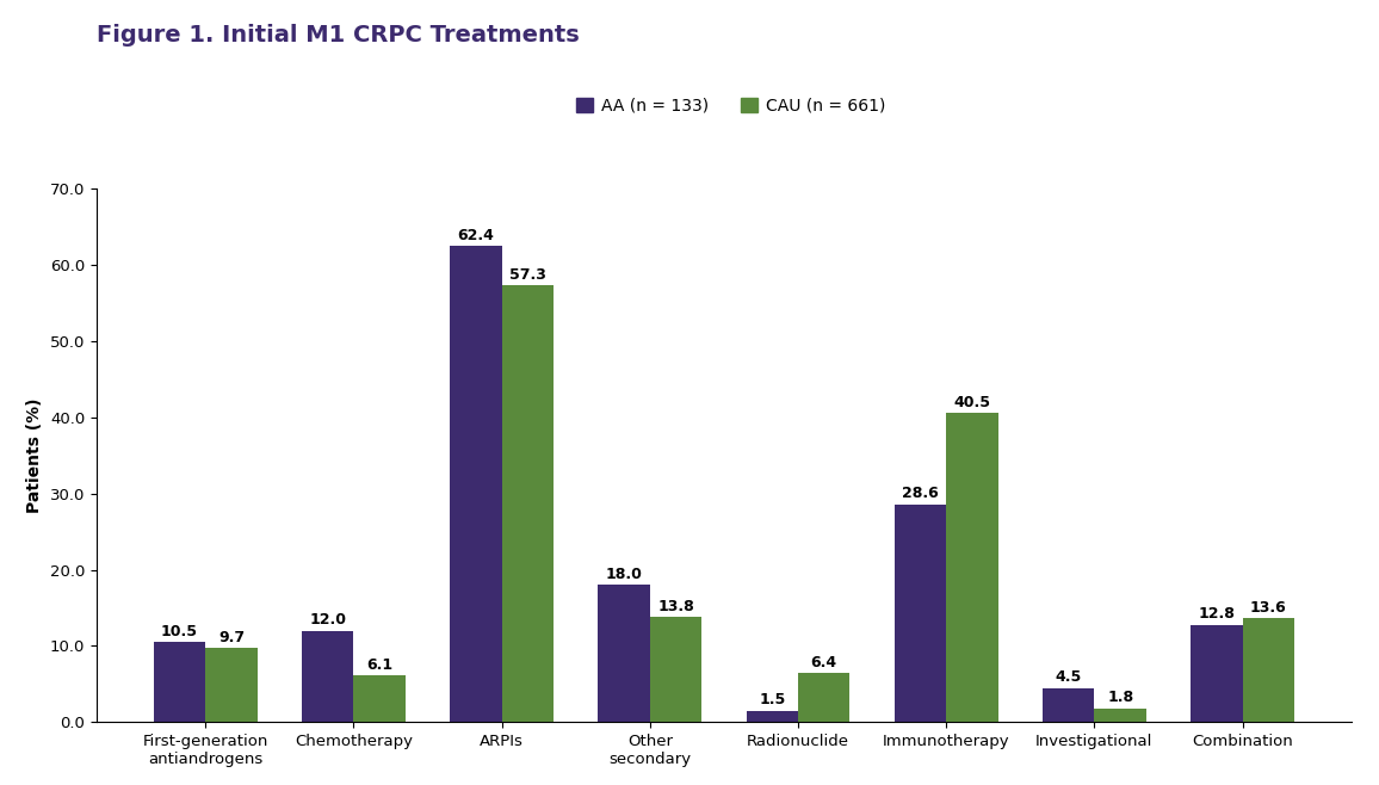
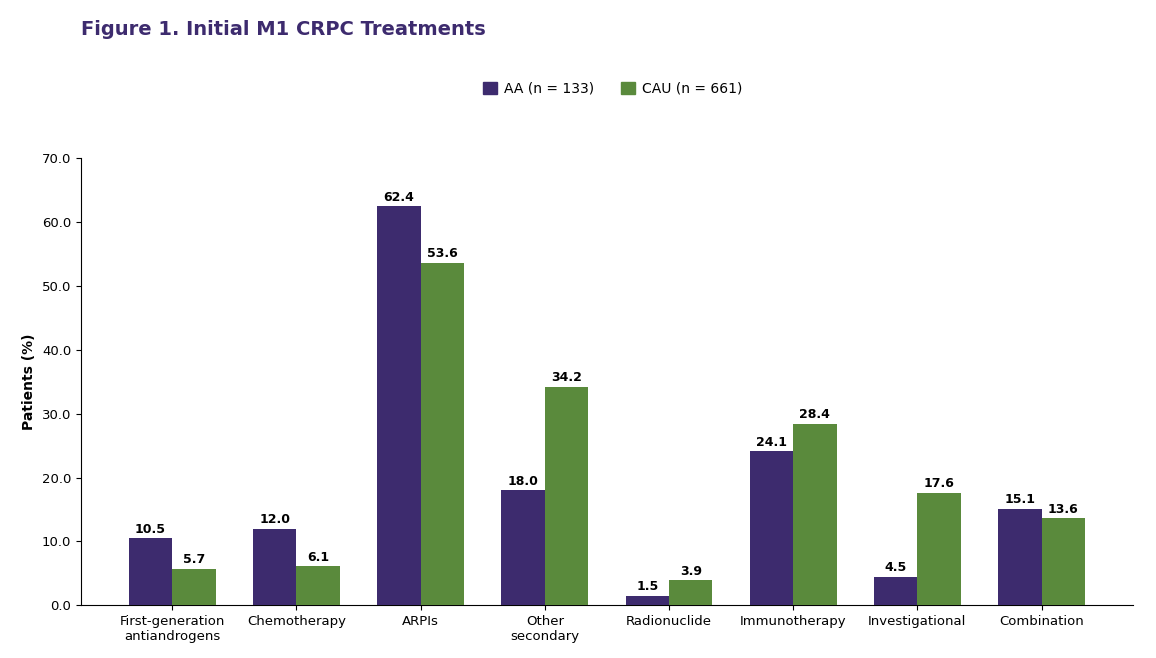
CAU (n = 661)/First-generation antiandrogens: 9.7 -> 5.7
CAU (n = 661)/ARPIs: 57.3 -> 53.6
CAU (n = 661)/Other secondary: 13.8 -> 34.2
CAU (n = 661)/Radionuclide: 6.4 -> 3.9
AA (n = 133)/Immunotherapy: 28.6 -> 24.1
CAU (n = 661)/Immunotherapy: 40.5 -> 28.4
CAU (n = 661)/Investigational: 1.8 -> 17.6
AA (n = 133)/Combination: 12.8 -> 15.1
